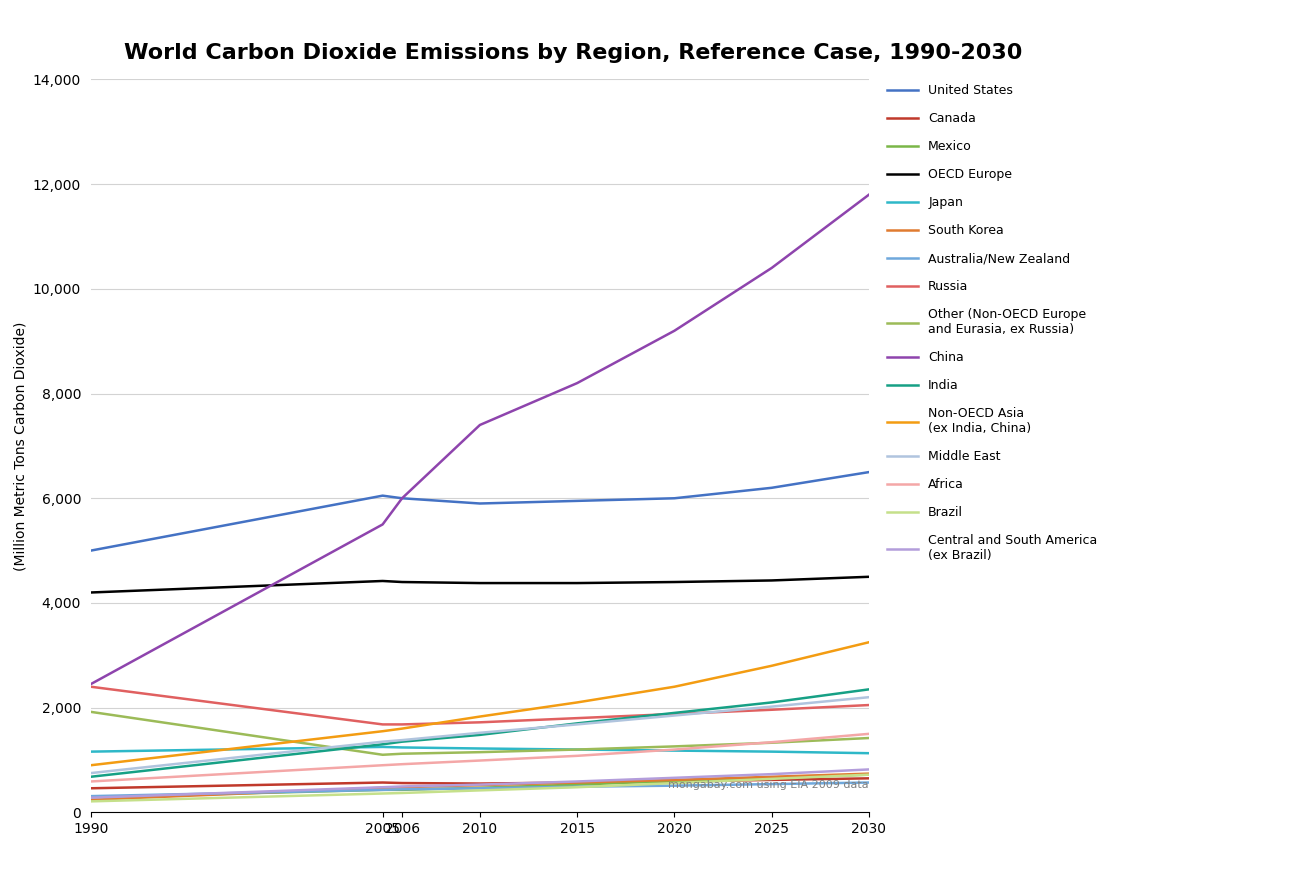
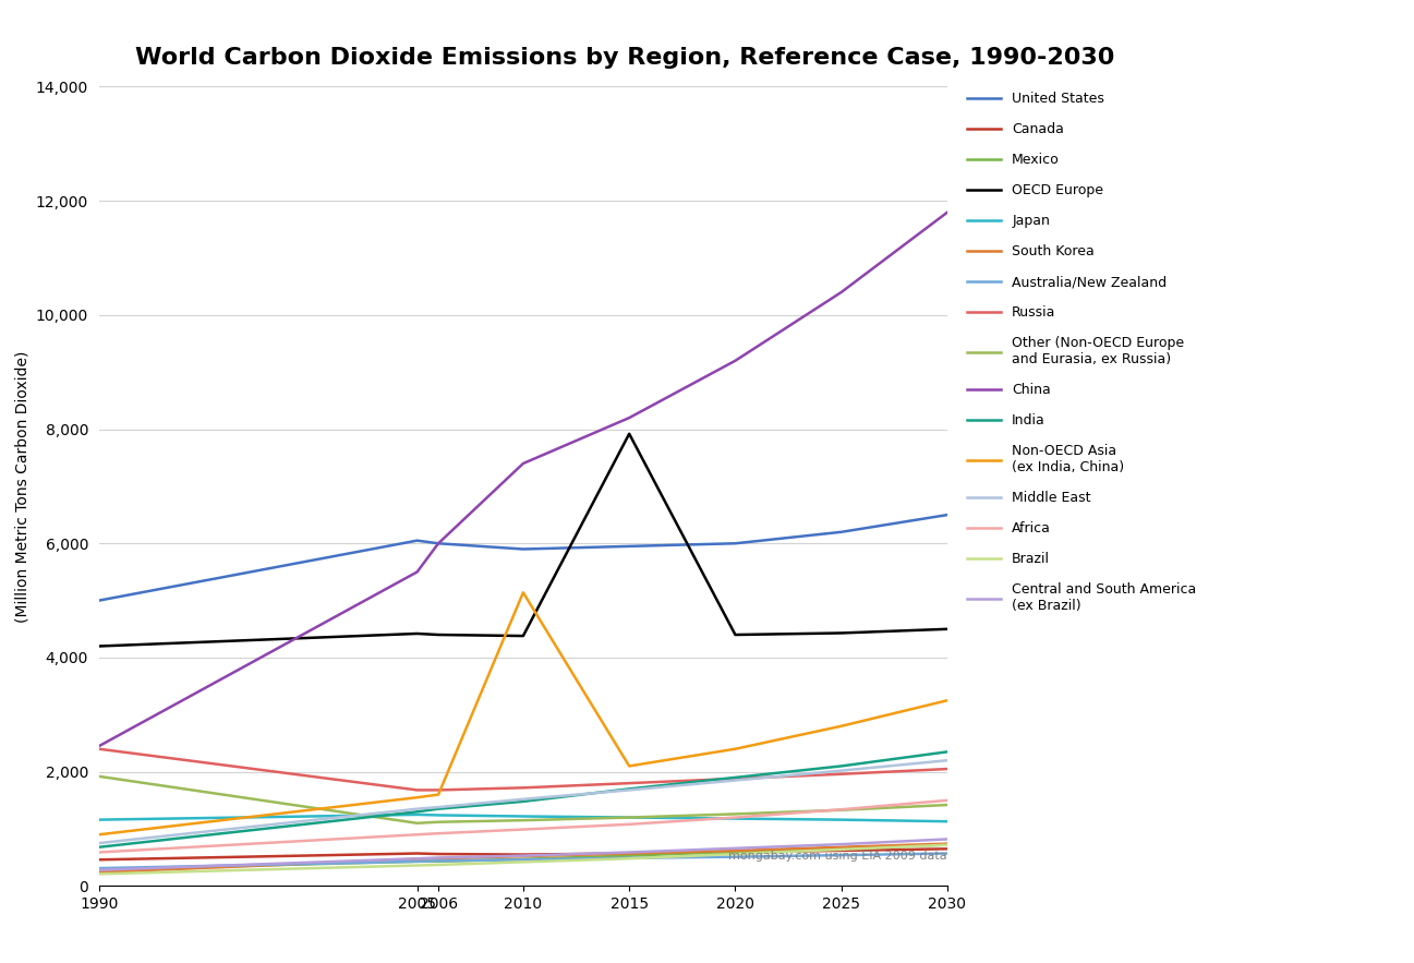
Non-OECD Asia (ex India, China)/2010: 1,830 -> 5,140
OECD Europe/2015: 4,380 -> 7,920
